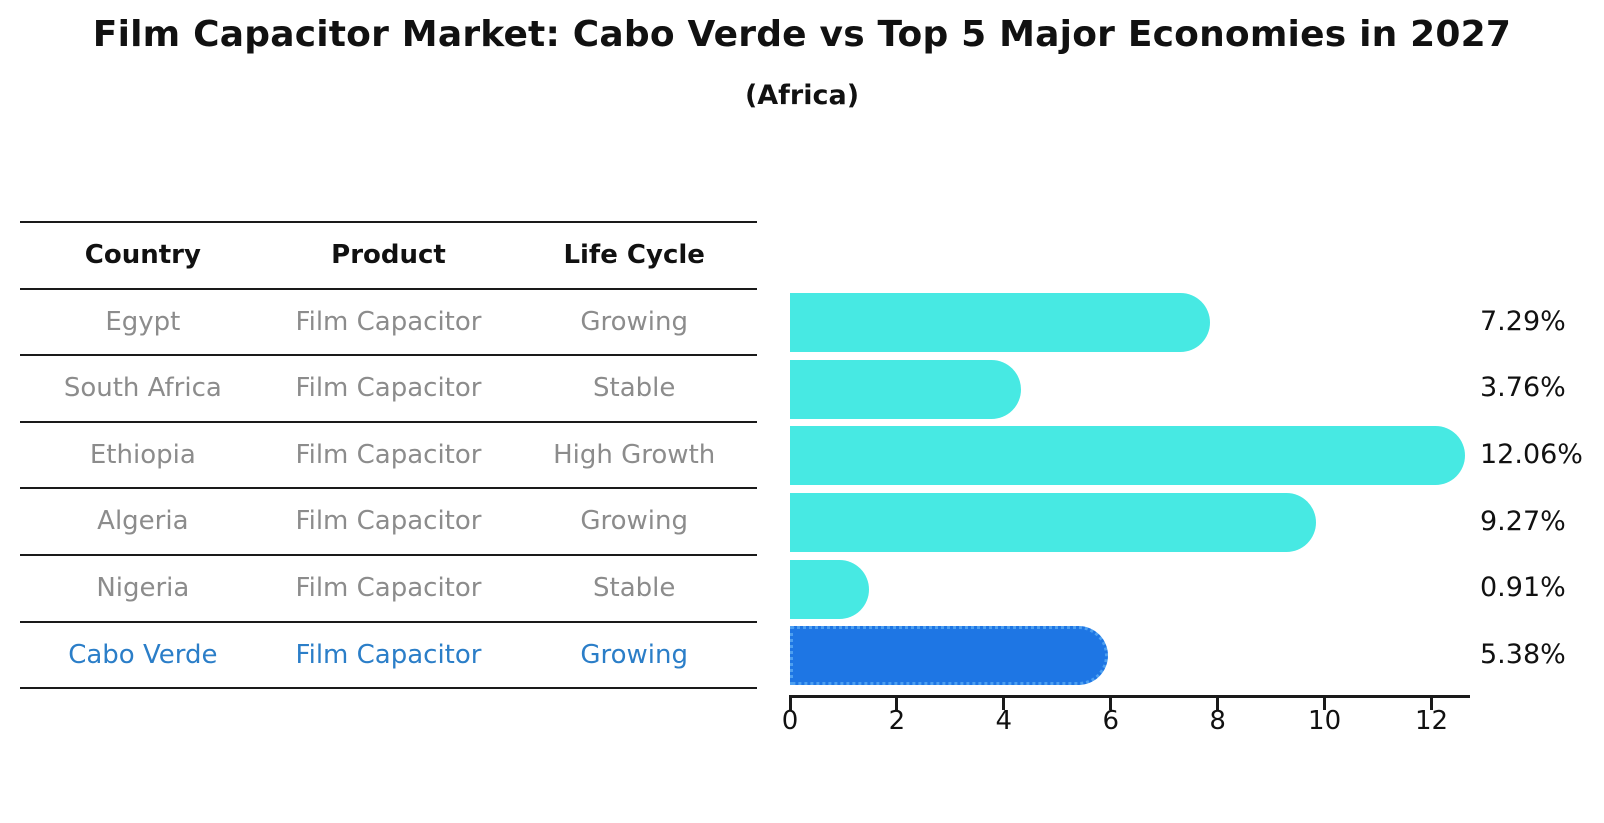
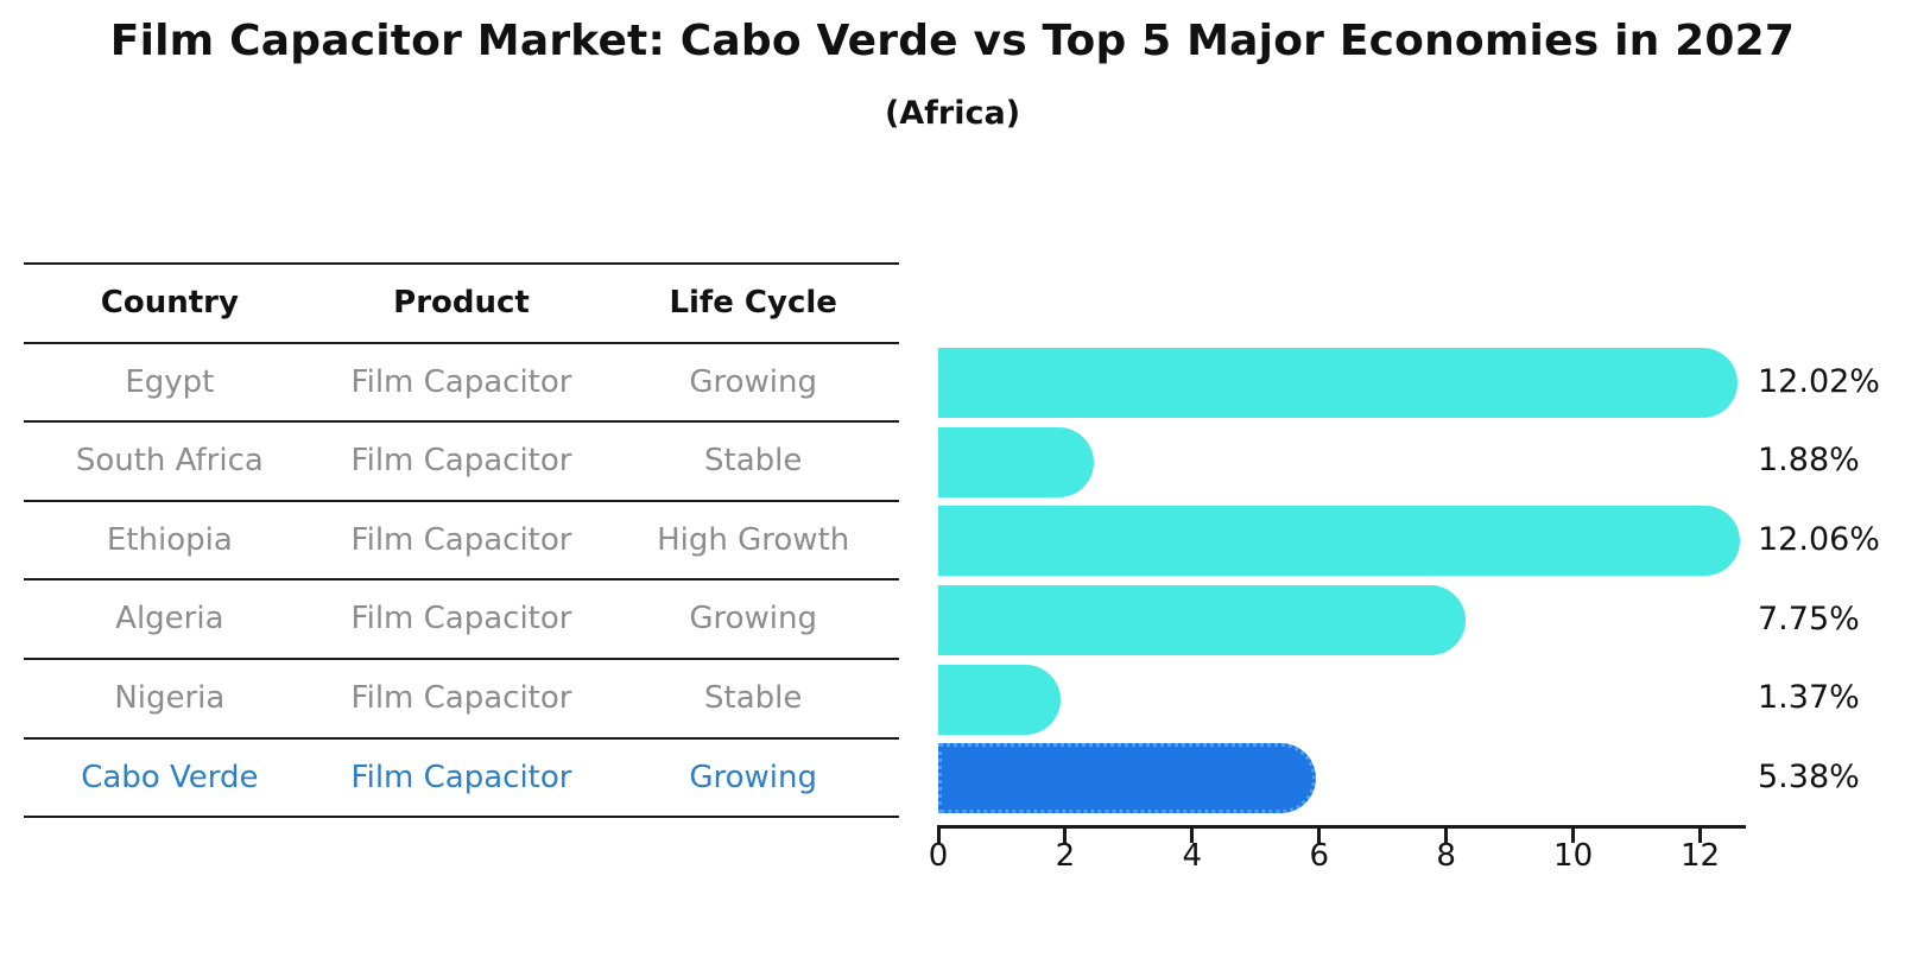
Egypt: 7.29% -> 12.02%
South Africa: 3.76% -> 1.88%
Algeria: 9.27% -> 7.75%
Nigeria: 0.91% -> 1.37%
